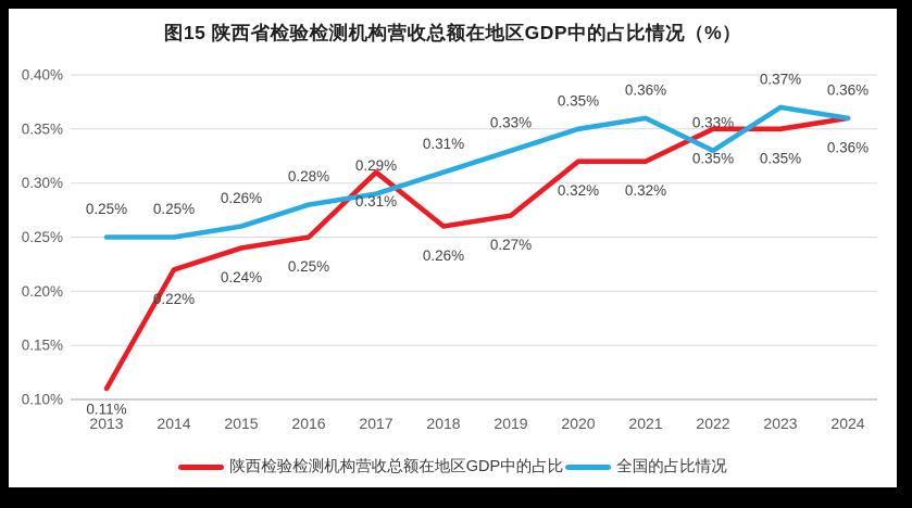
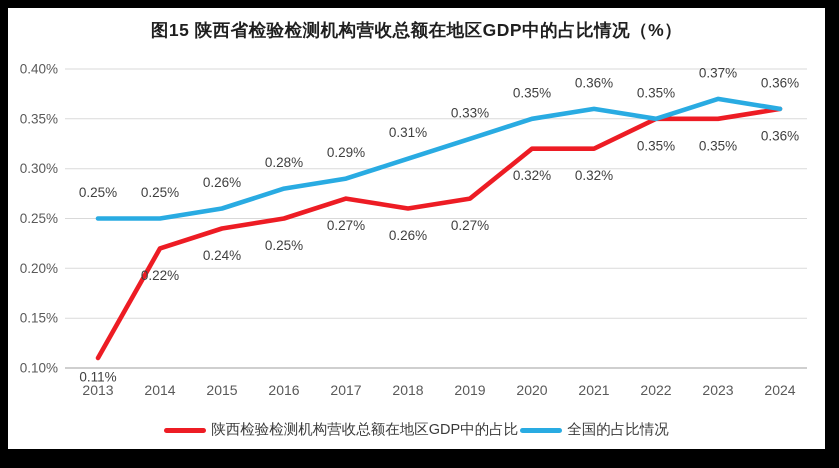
陕西检验检测机构营收总额在地区GDP中的占比/2017: 0.31% -> 0.27%
全国的占比情况/2022: 0.33% -> 0.35%
